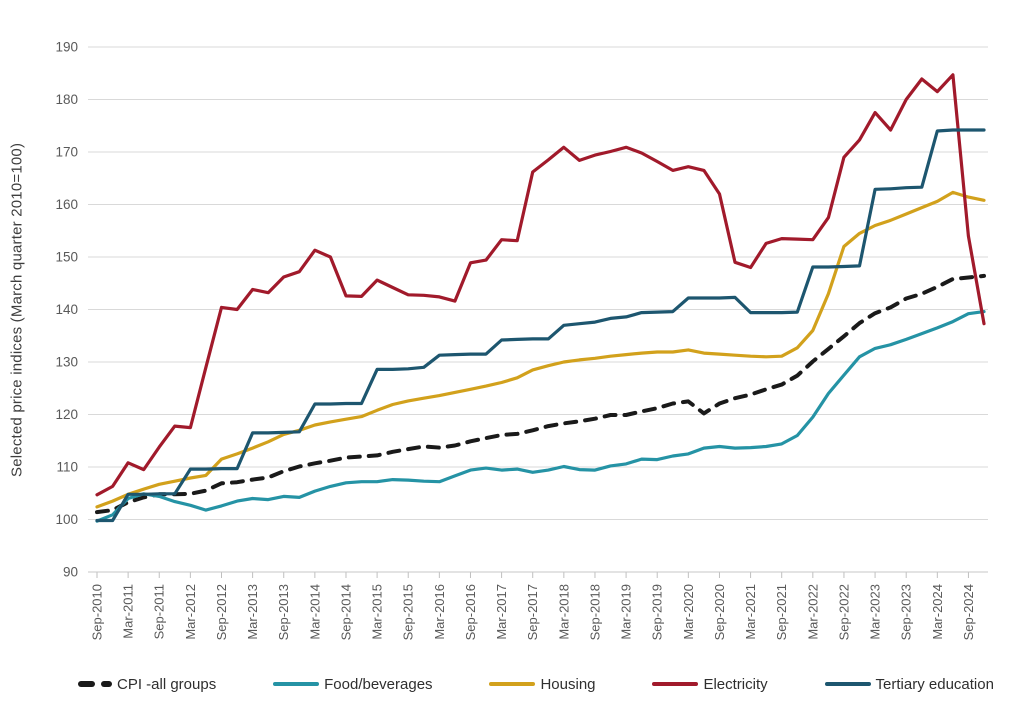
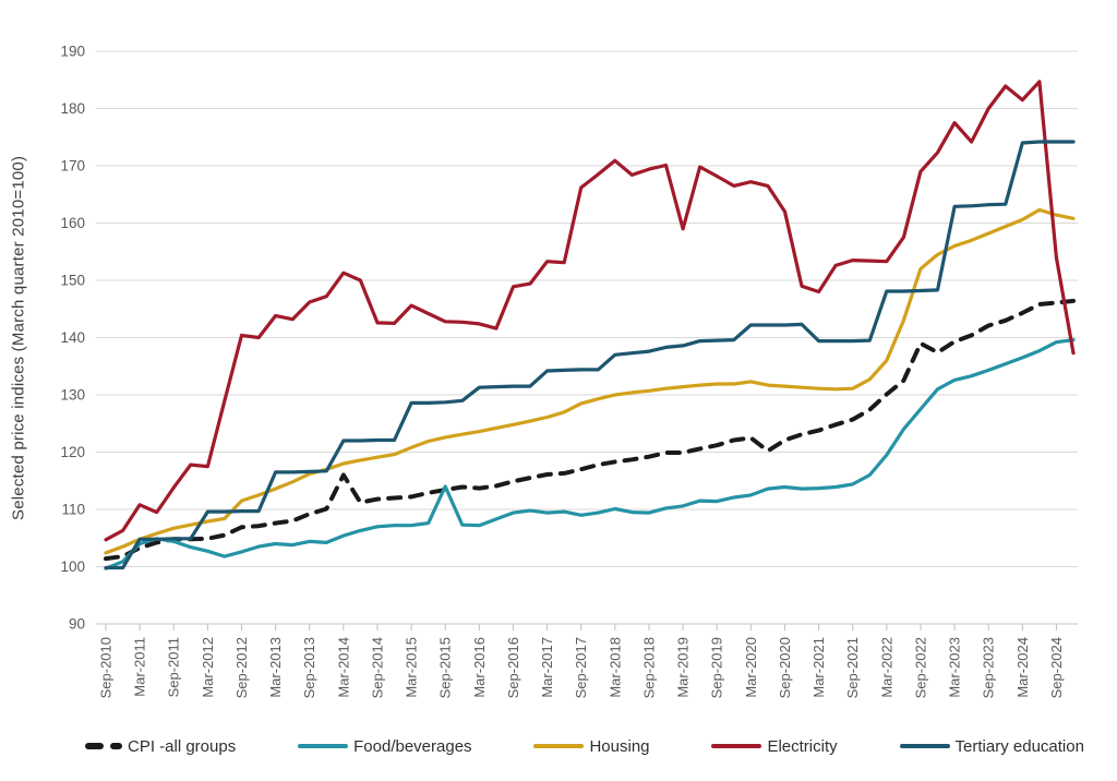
CPI -all groups/Mar-2014: 111 -> 116
Food/beverages/Sep-2015: 108 -> 114
Electricity/Mar-2019: 171 -> 159
CPI -all groups/Sep-2022: 135 -> 139
